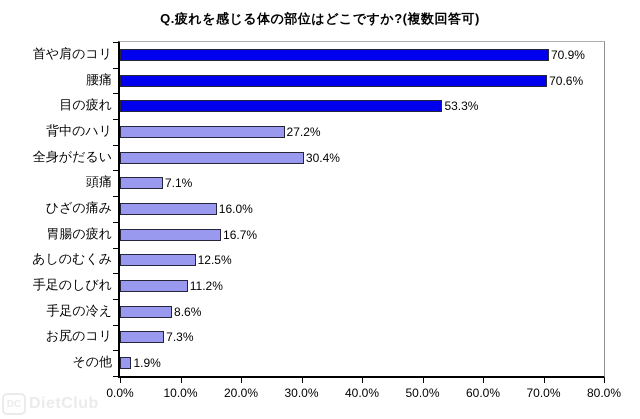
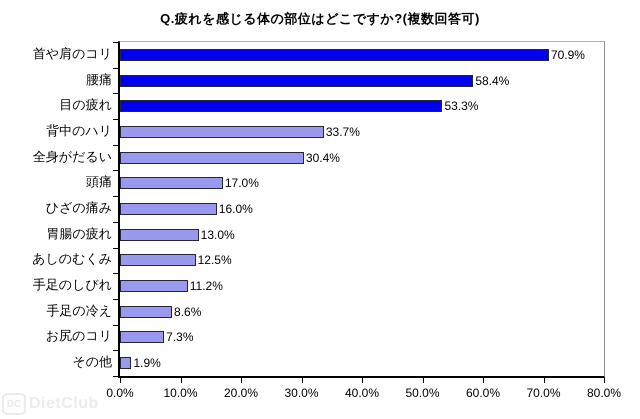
腰痛: 70.6% -> 58.4%
背中のハリ: 27.2% -> 33.7%
頭痛: 7.1% -> 17.0%
胃腸の疲れ: 16.7% -> 13.0%
